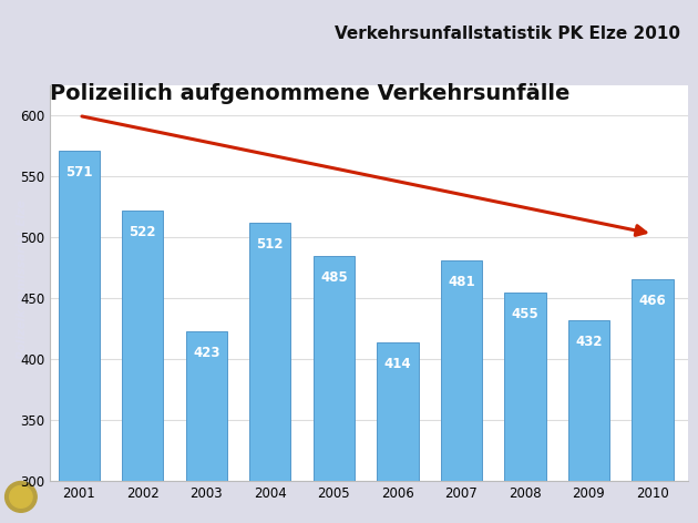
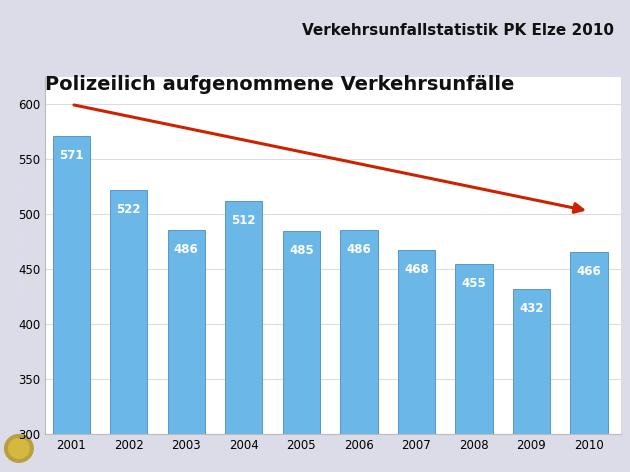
2003: 423 -> 486
2006: 414 -> 486
2007: 481 -> 468
